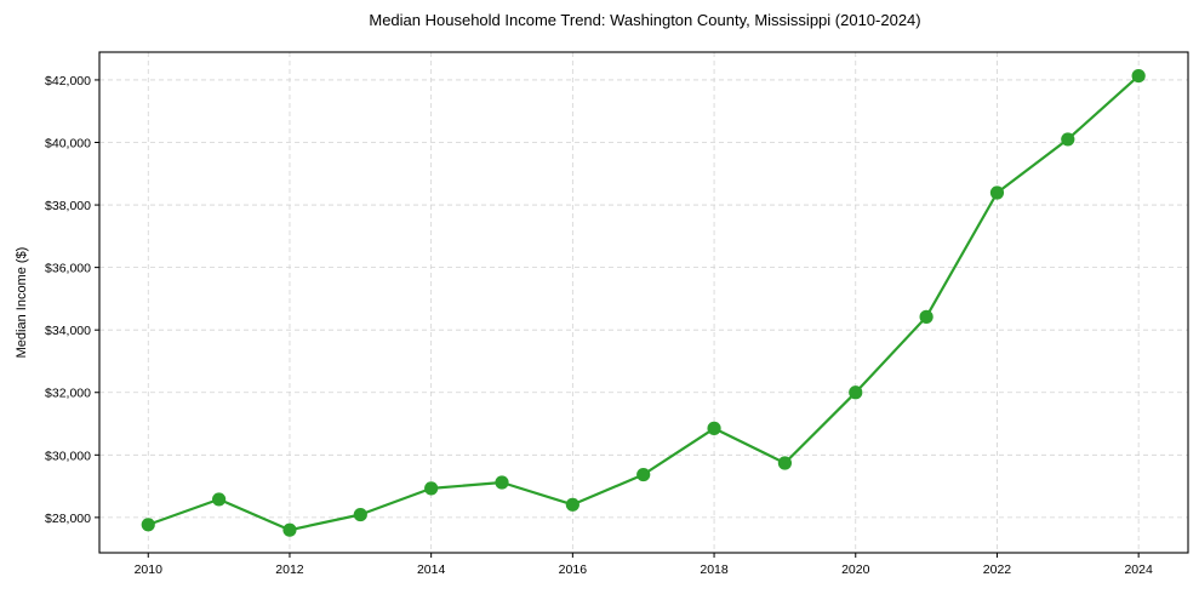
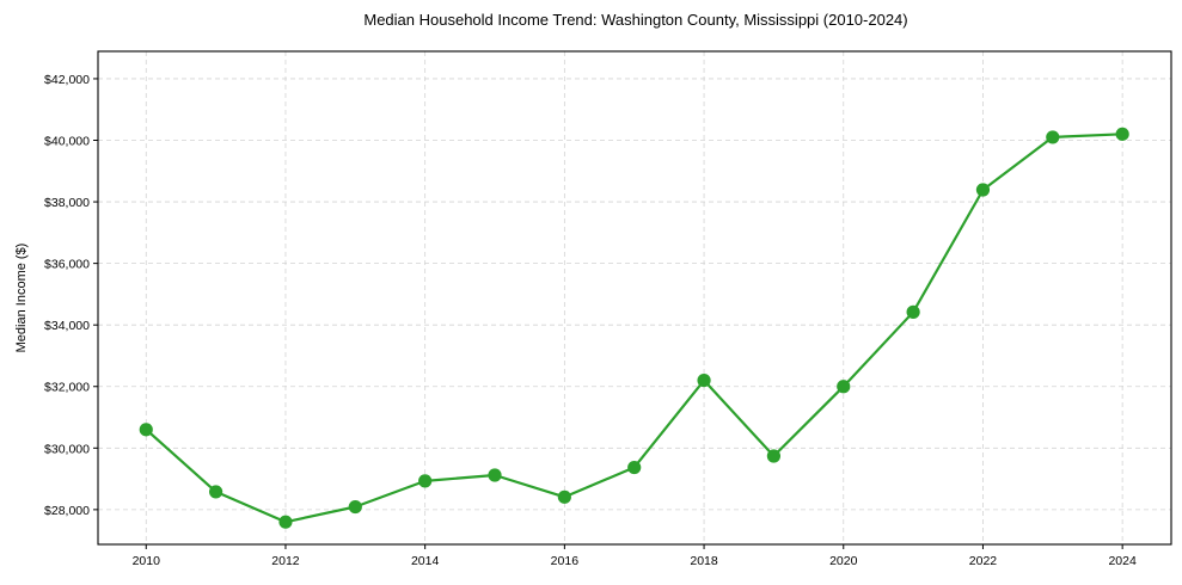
2010: $27800 -> $30600
2018: $30800 -> $32200
2024: $42100 -> $40200
